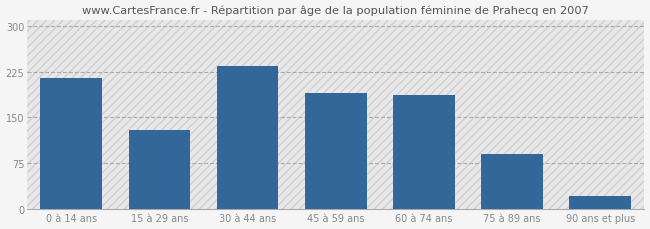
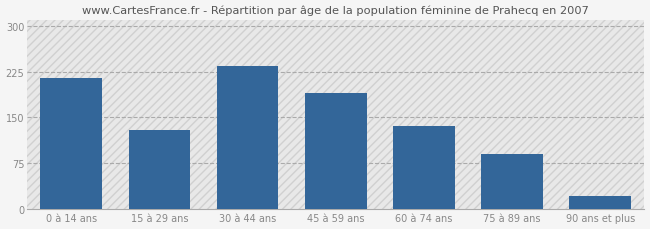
60 à 74 ans: 186 -> 135
